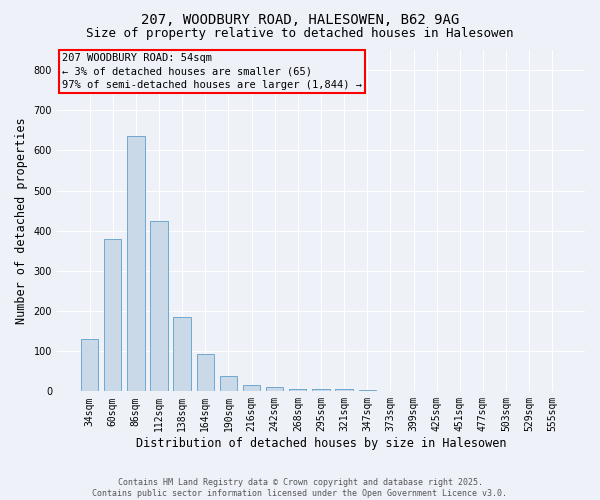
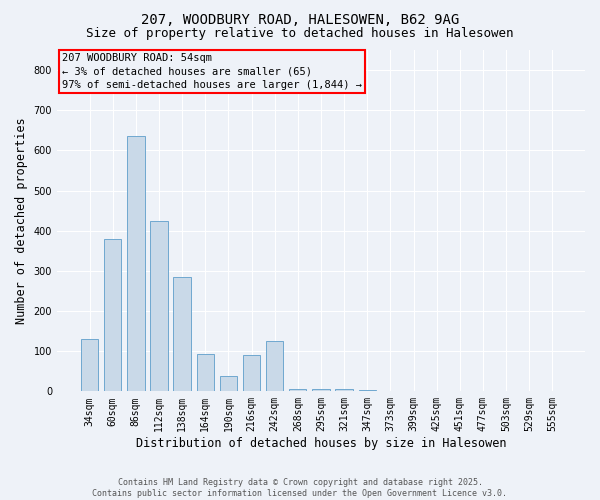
138sqm: 185 -> 285
216sqm: 17 -> 90
242sqm: 10 -> 125
